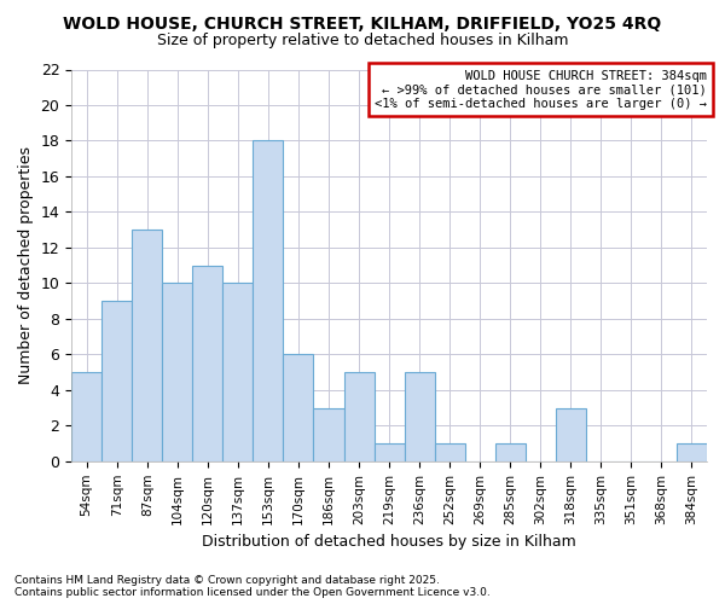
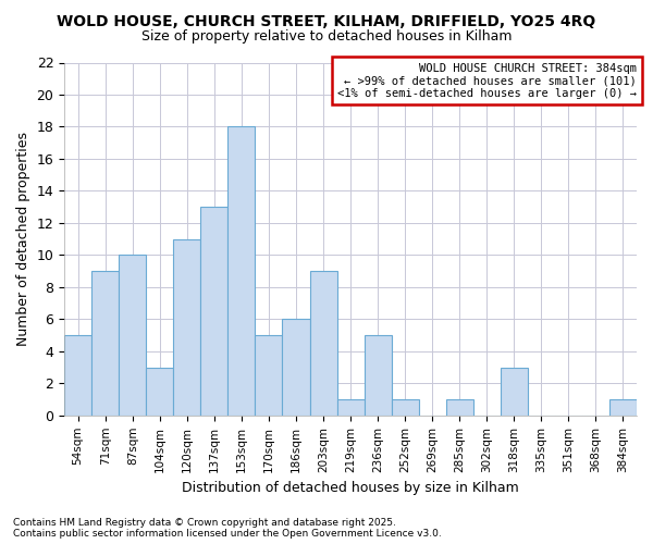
87sqm: 13 -> 10
104sqm: 10 -> 3
137sqm: 10 -> 13
170sqm: 6 -> 5
186sqm: 3 -> 6
203sqm: 5 -> 9
